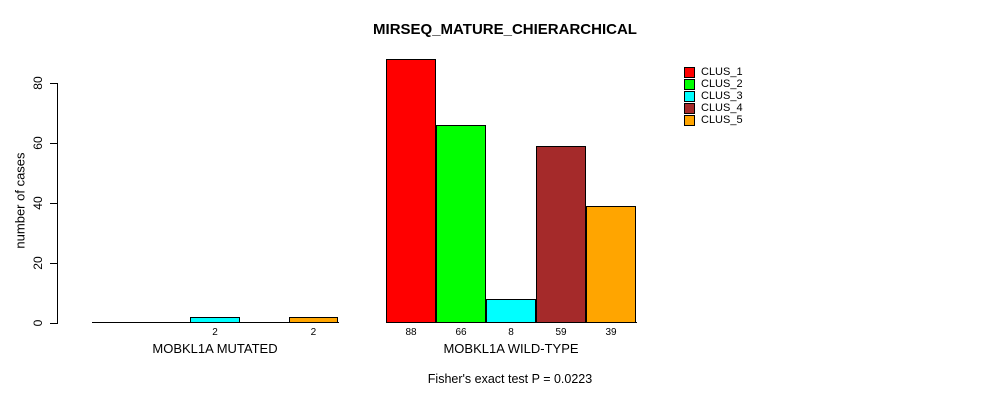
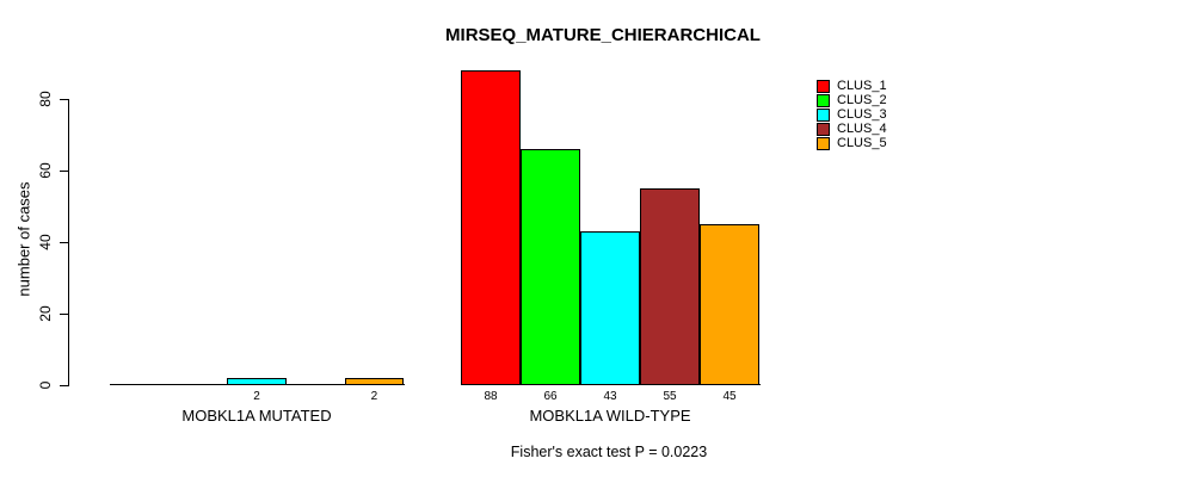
CLUS_3/MOBKL1A WILD-TYPE: 8 -> 43
CLUS_4/MOBKL1A WILD-TYPE: 59 -> 55
CLUS_5/MOBKL1A WILD-TYPE: 39 -> 45
